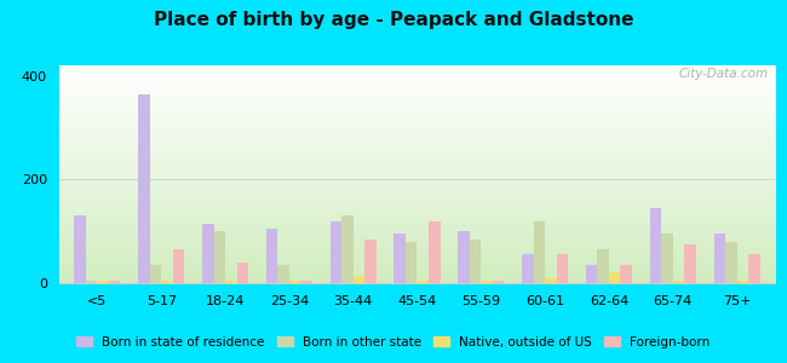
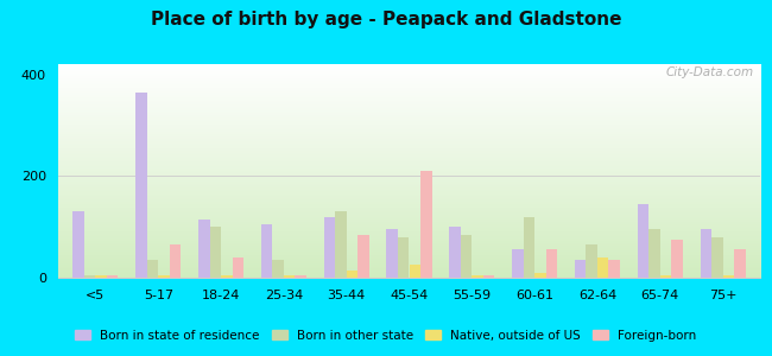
Native, outside of US/45-54: 5 -> 25
Foreign-born/45-54: 120 -> 210
Native, outside of US/62-64: 20 -> 40
